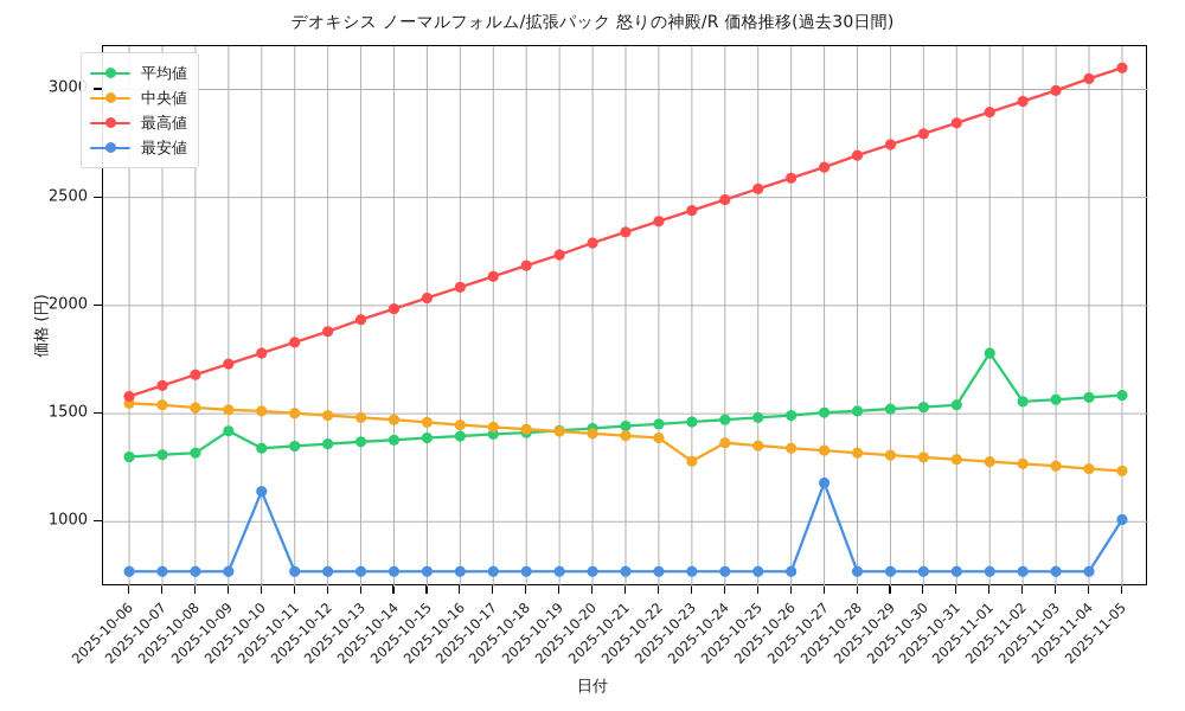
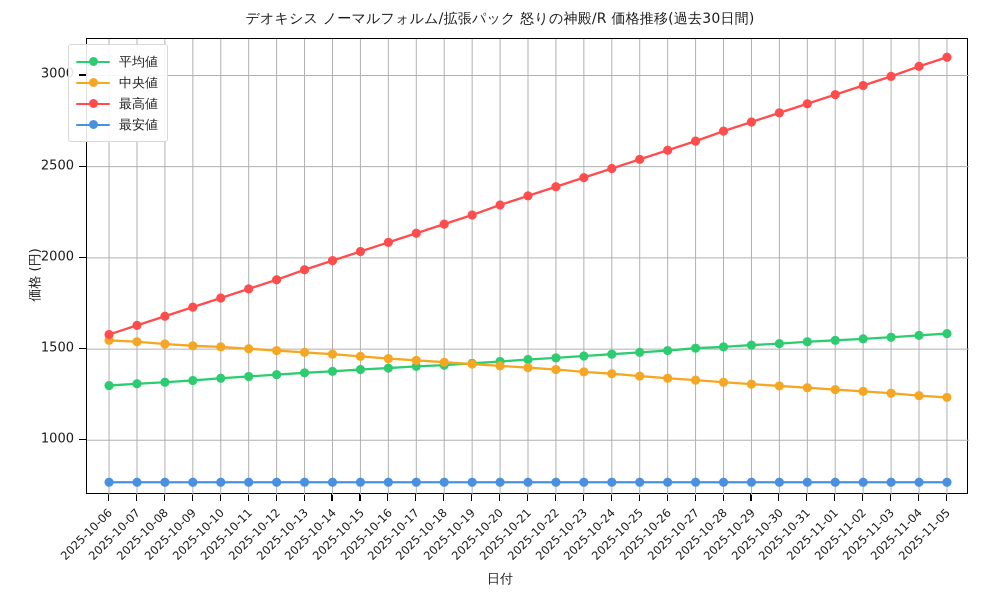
平均値/2025-10-09: 1420 -> 1330
最安値/2025-10-10: 1140 -> 770
中央値/2025-10-23: 1280 -> 1380
最安値/2025-10-27: 1180 -> 770
平均値/2025-11-01: 1780 -> 1550
最安値/2025-11-05: 1010 -> 770
